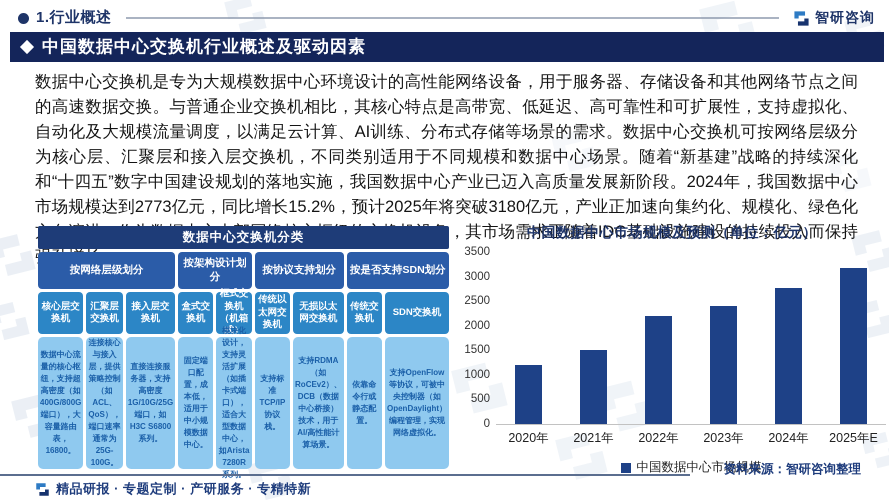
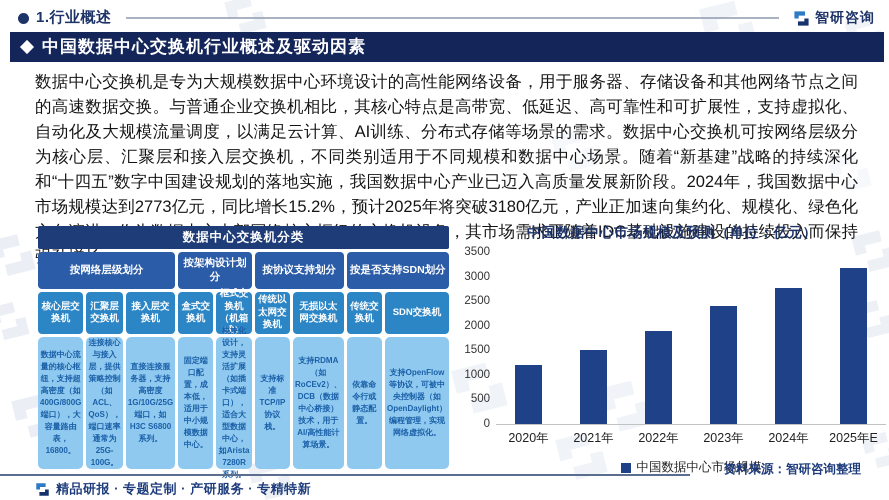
2022年: 2200 -> 1900
